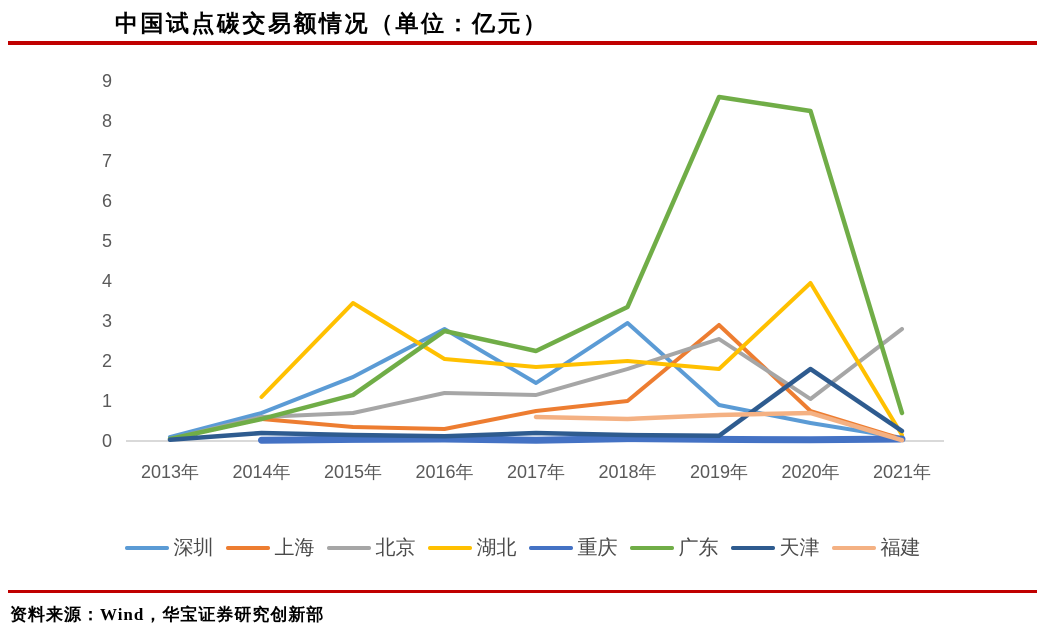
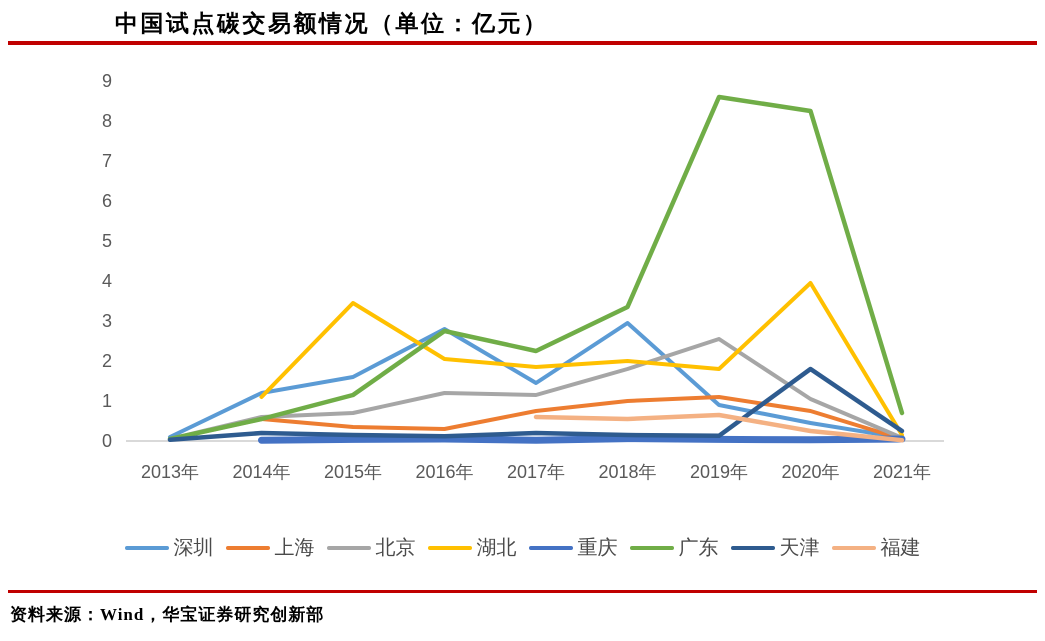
深圳/2014年: 0.7 -> 1.2
上海/2019年: 2.9 -> 1.1
福建/2020年: 0.7 -> 0.2
北京/2021年: 2.8 -> 0.1
